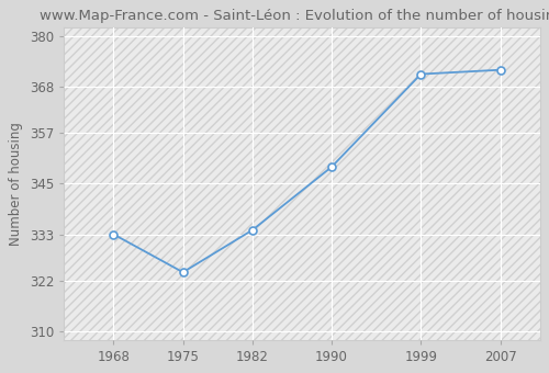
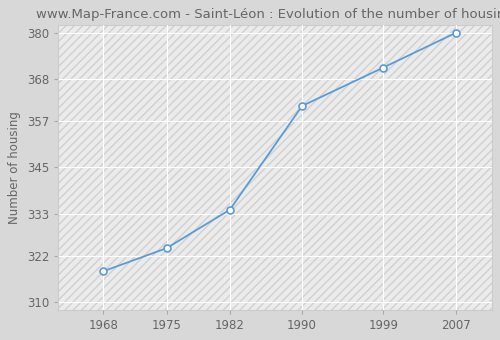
1968: 333 -> 318
1990: 349 -> 361
2007: 372 -> 380
